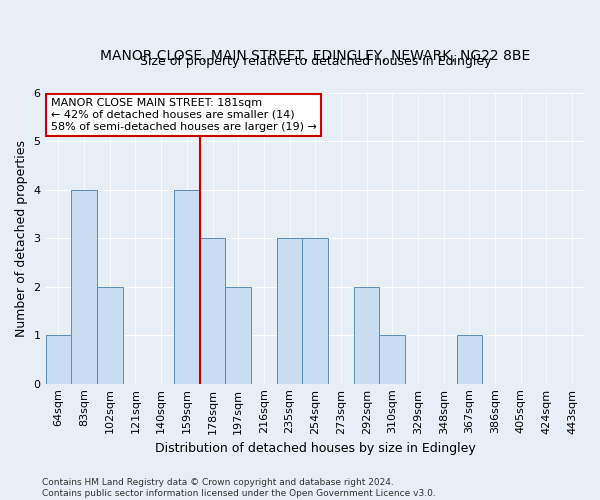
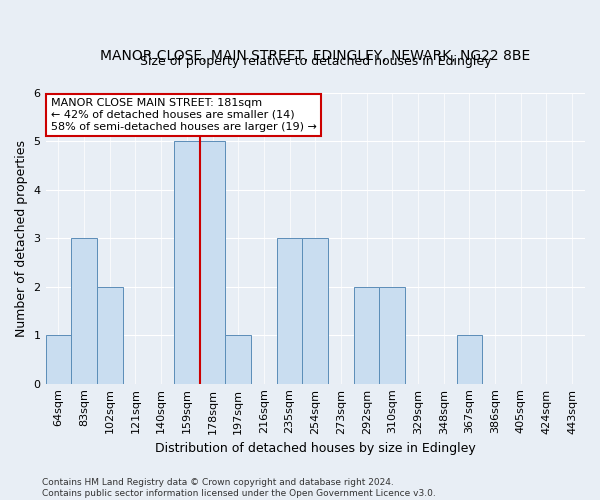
83sqm: 4 -> 3
159sqm: 4 -> 5
178sqm: 3 -> 5
197sqm: 2 -> 1
310sqm: 1 -> 2
